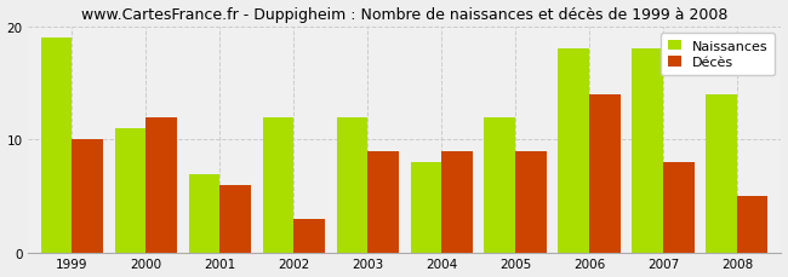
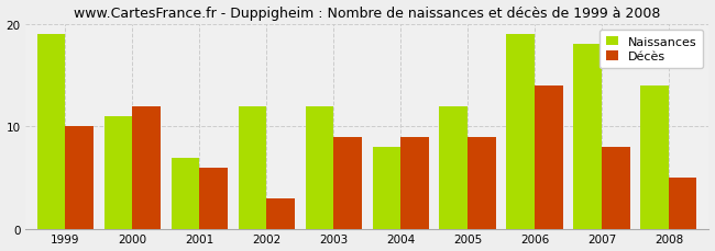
Naissances/2006: 18 -> 19
